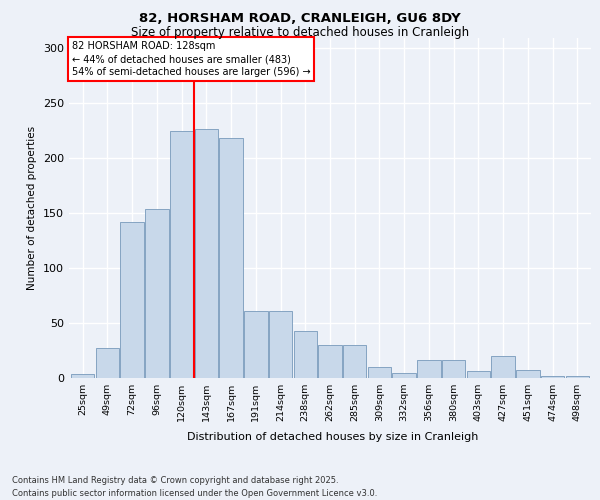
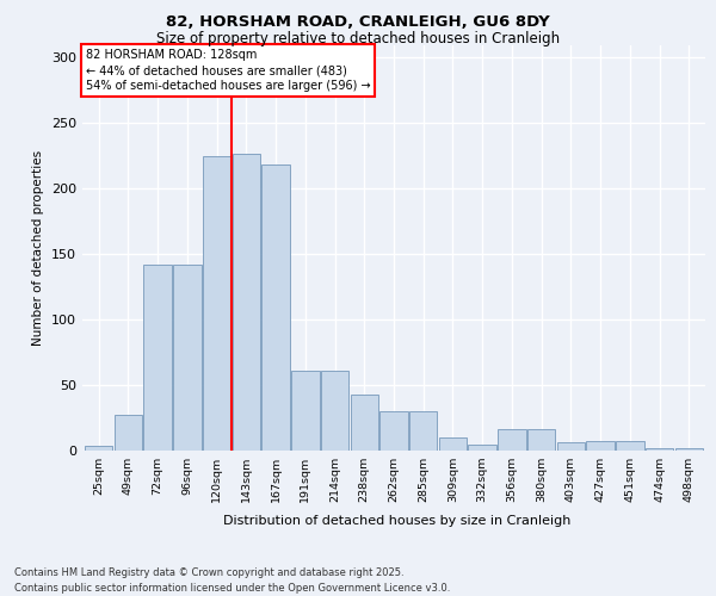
96sqm: 154 -> 142
427sqm: 20 -> 7
